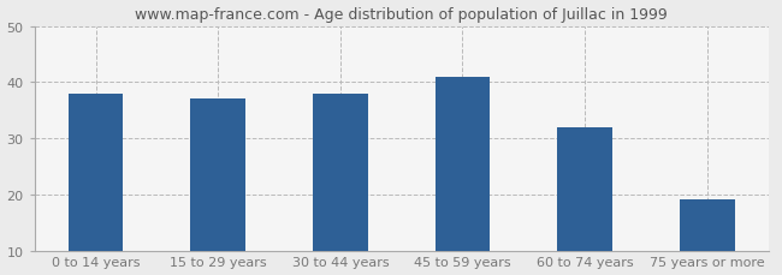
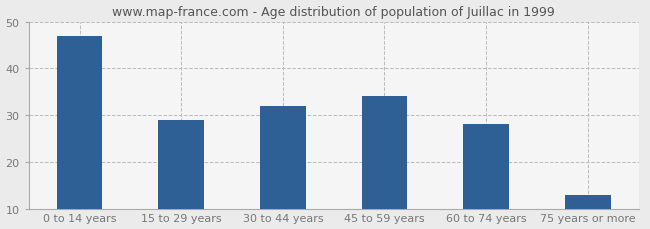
0 to 14 years: 38 -> 47
15 to 29 years: 37 -> 29
30 to 44 years: 38 -> 32
45 to 59 years: 41 -> 34
60 to 74 years: 32 -> 28
75 years or more: 19 -> 13
